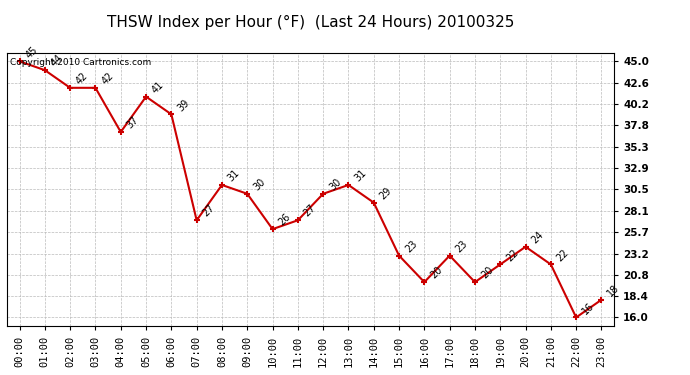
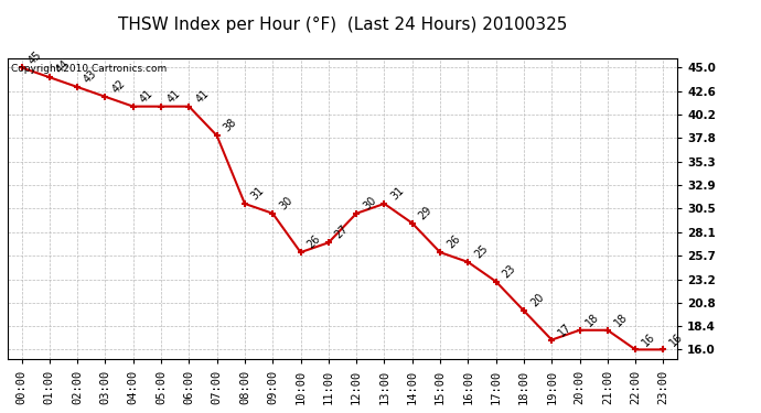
02:00: 42 -> 43
04:00: 37 -> 41
06:00: 39 -> 41
07:00: 27 -> 38
15:00: 23 -> 26
16:00: 20 -> 25
19:00: 22 -> 17
20:00: 24 -> 18
21:00: 22 -> 18
23:00: 18 -> 16
